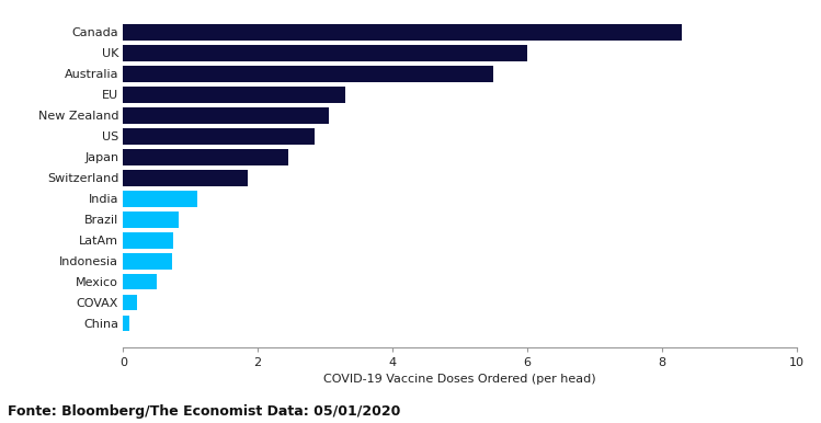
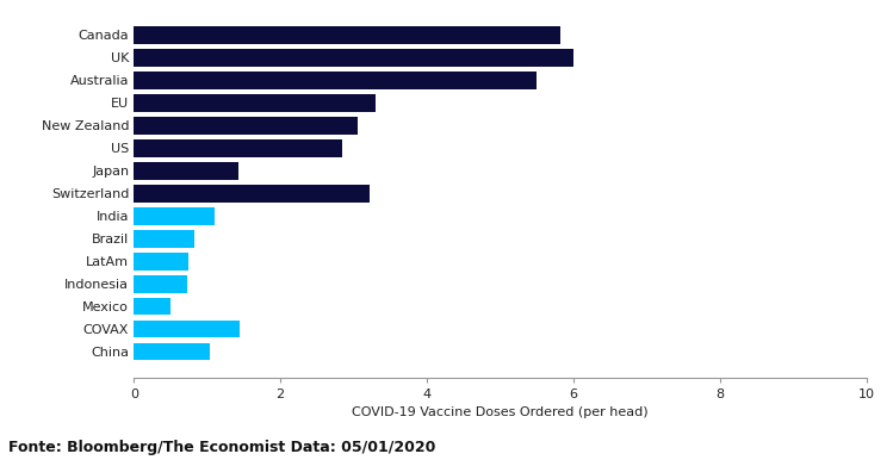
Canada: 8.30 -> 5.82
Japan: 2.45 -> 1.42
Switzerland: 1.85 -> 3.22
COVAX: 0.20 -> 1.44
China: 0.10 -> 1.04
